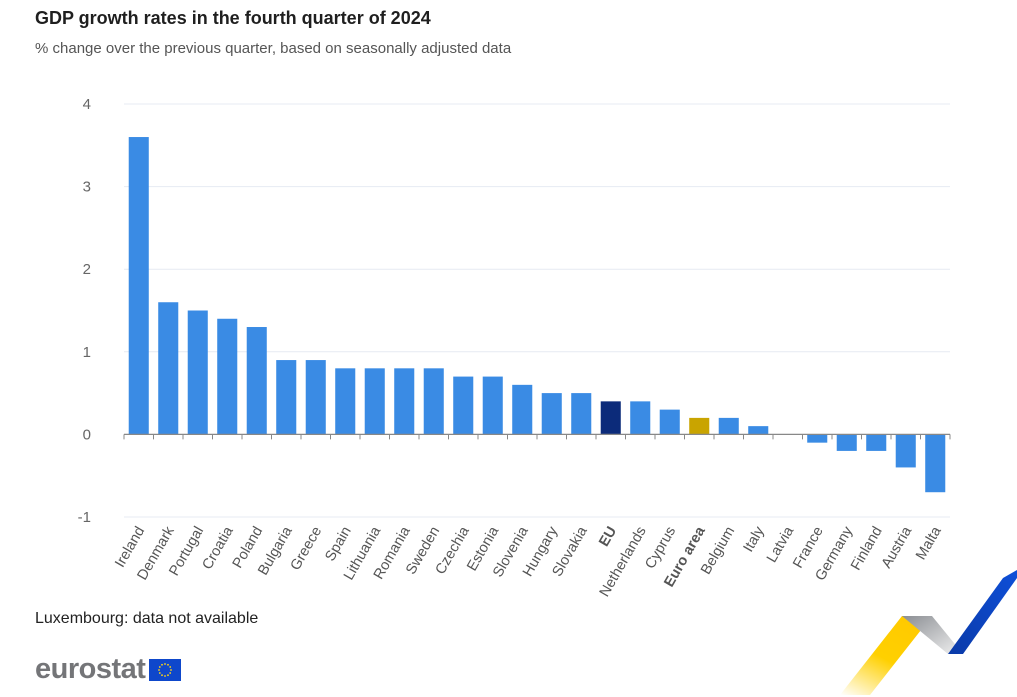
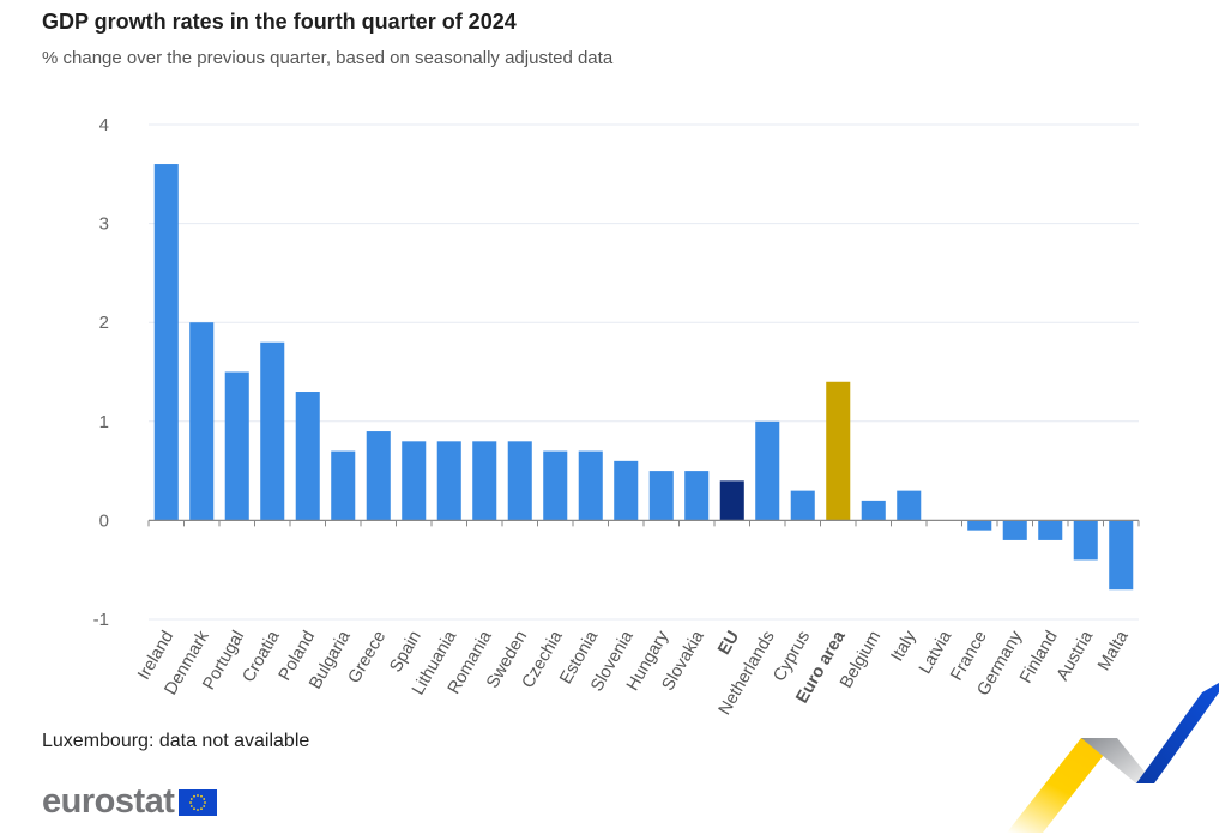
Denmark: 1.6 -> 2.0
Croatia: 1.4 -> 1.8
Bulgaria: 0.9 -> 0.7
Netherlands: 0.4 -> 1.0
Euro area: 0.2 -> 1.4
Italy: 0.1 -> 0.3
